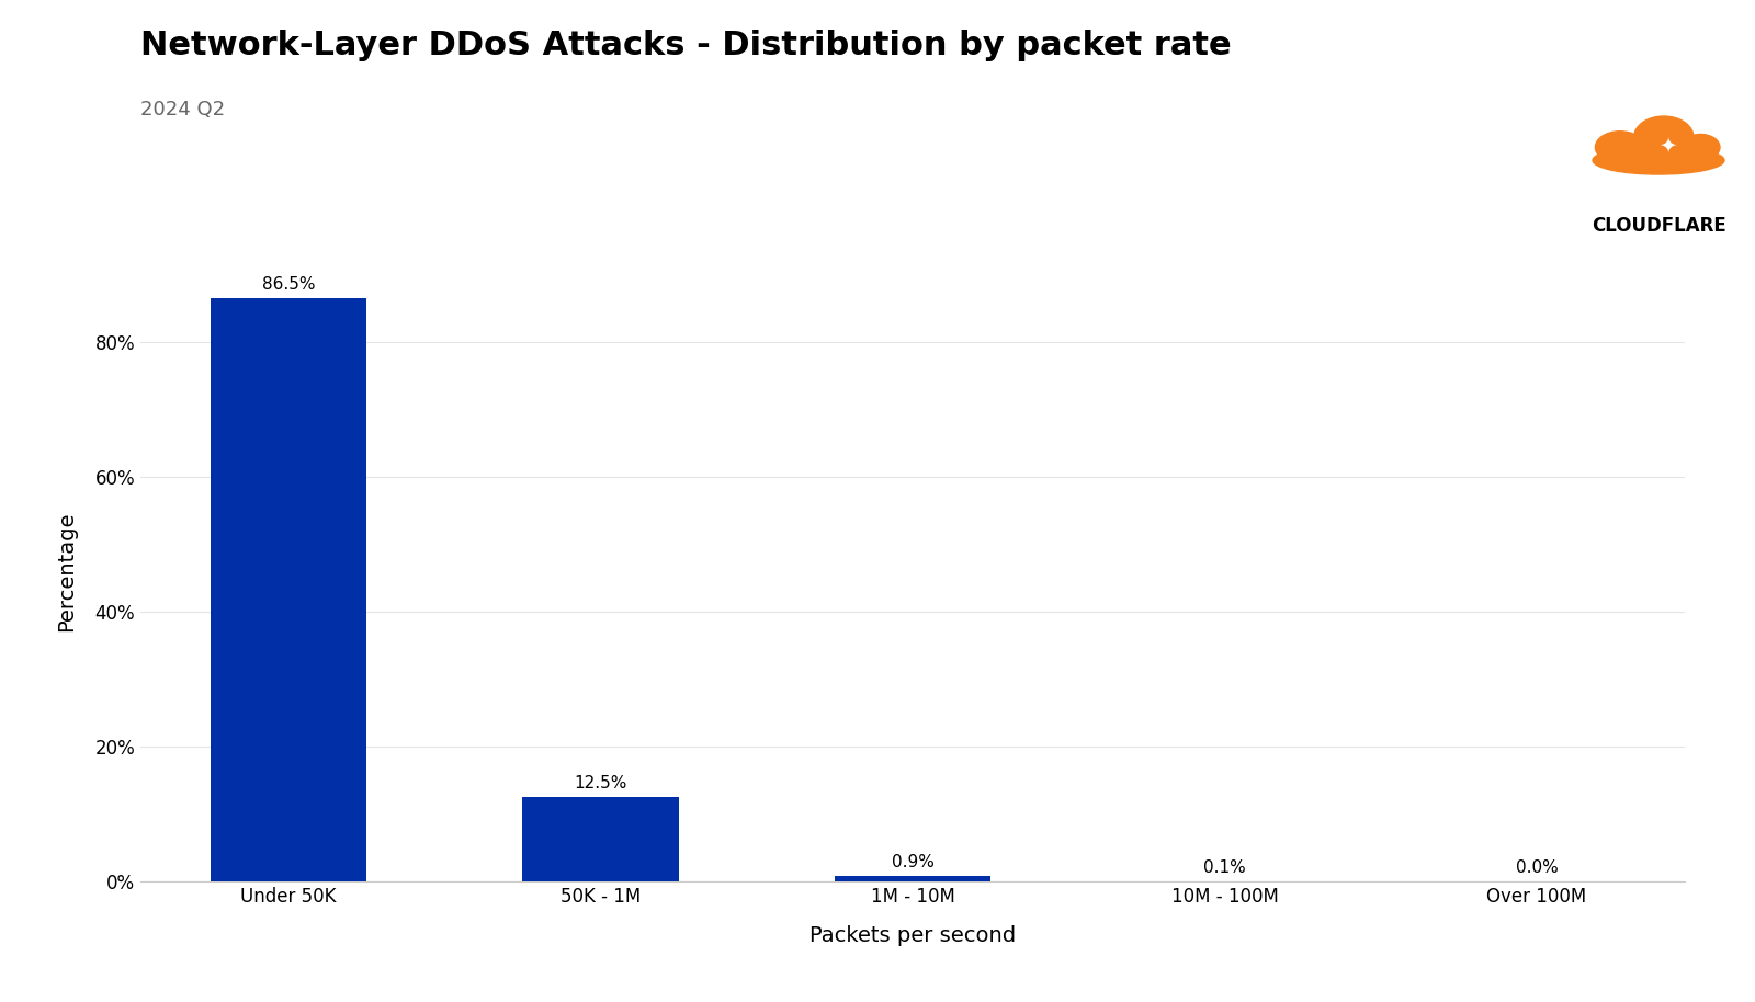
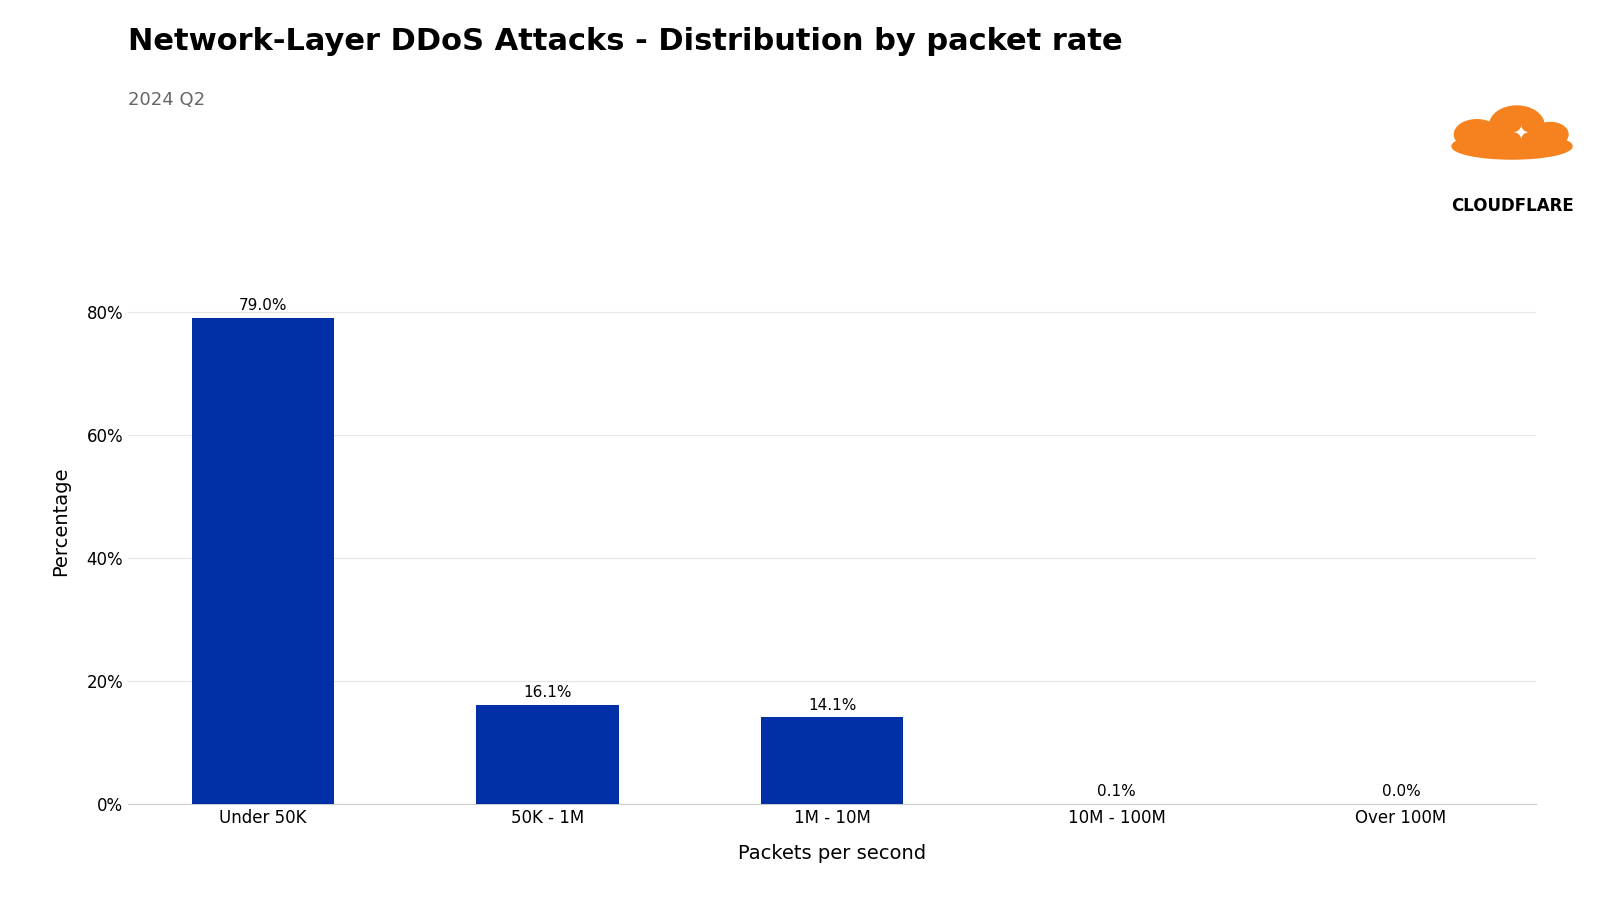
Under 50K: 86.5% -> 79.0%
50K - 1M: 12.5% -> 16.1%
1M - 10M: 0.9% -> 14.1%
